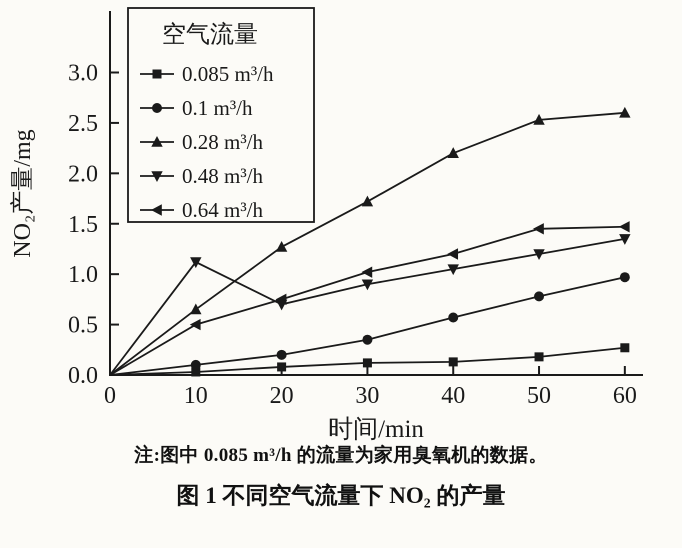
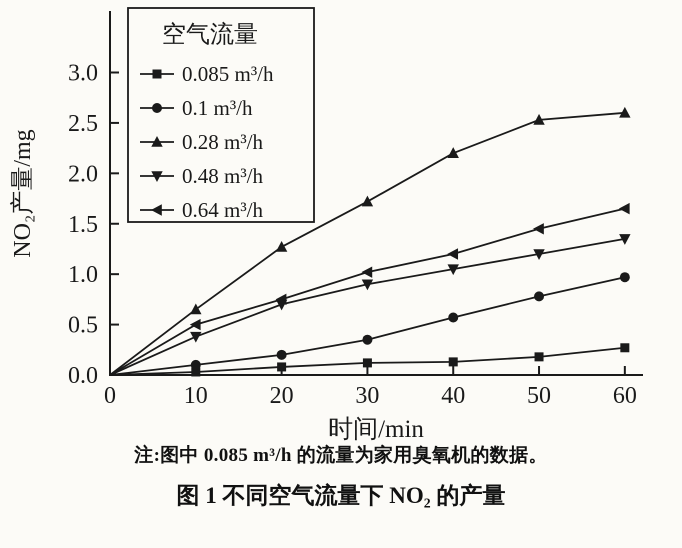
0.48 m³/h/10: 1.12 -> 0.38
0.64 m³/h/60: 1.47 -> 1.65
